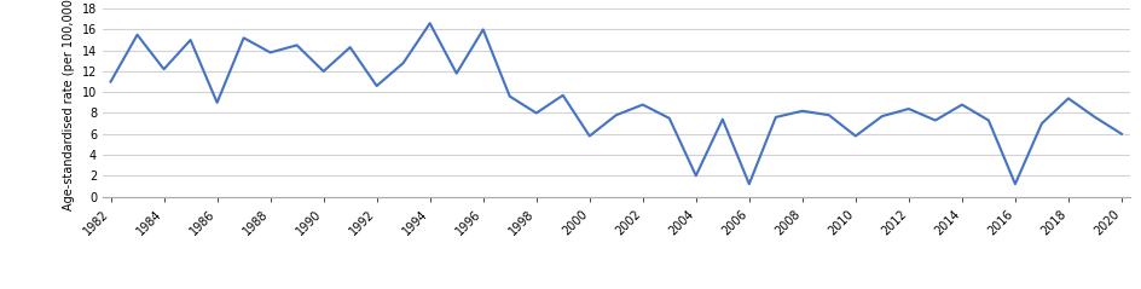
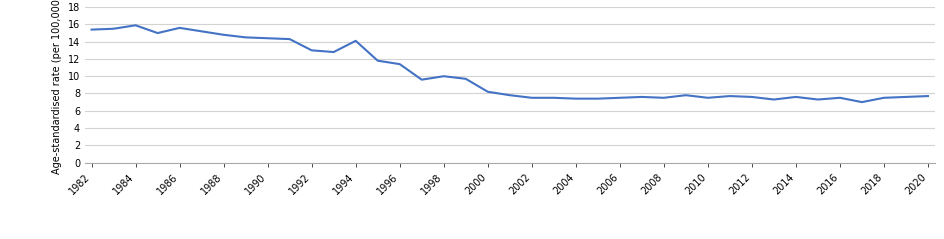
1982: 11.0 -> 15.4
1984: 12.2 -> 15.9
1986: 9.0 -> 15.6
1988: 13.8 -> 14.8
1990: 12.0 -> 14.4
1992: 10.6 -> 13.0
1994: 16.6 -> 14.1
1996: 16.0 -> 11.4
1998: 8.0 -> 10.0
2000: 5.8 -> 8.2
2002: 8.8 -> 7.5
2004: 2.0 -> 7.4
2006: 1.2 -> 7.5
2008: 8.2 -> 7.5
2010: 5.8 -> 7.5
2012: 8.4 -> 7.6
2014: 8.8 -> 7.6
2016: 1.2 -> 7.5
2018: 9.4 -> 7.5
2020: 6.0 -> 7.7
